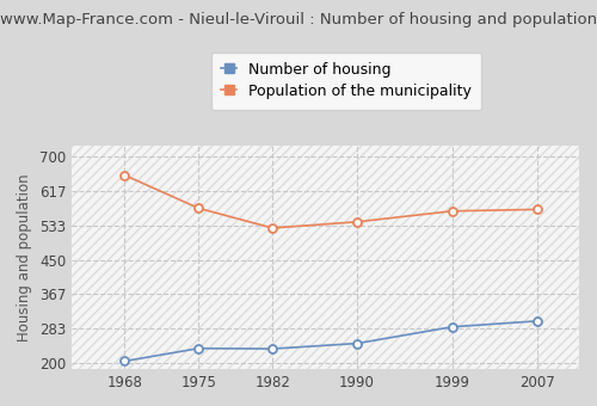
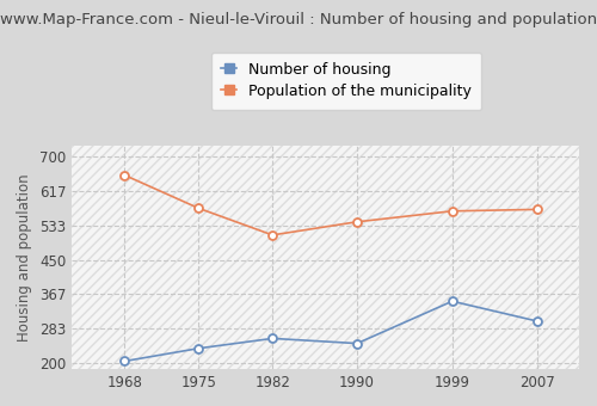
Number of housing/1982: 235 -> 260
Population of the municipality/1982: 527 -> 510
Number of housing/1999: 288 -> 350
